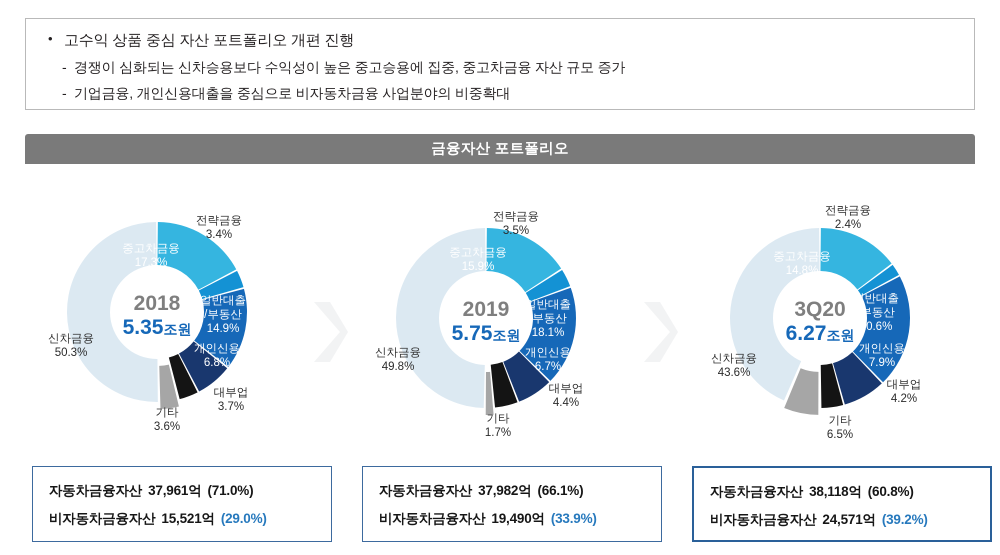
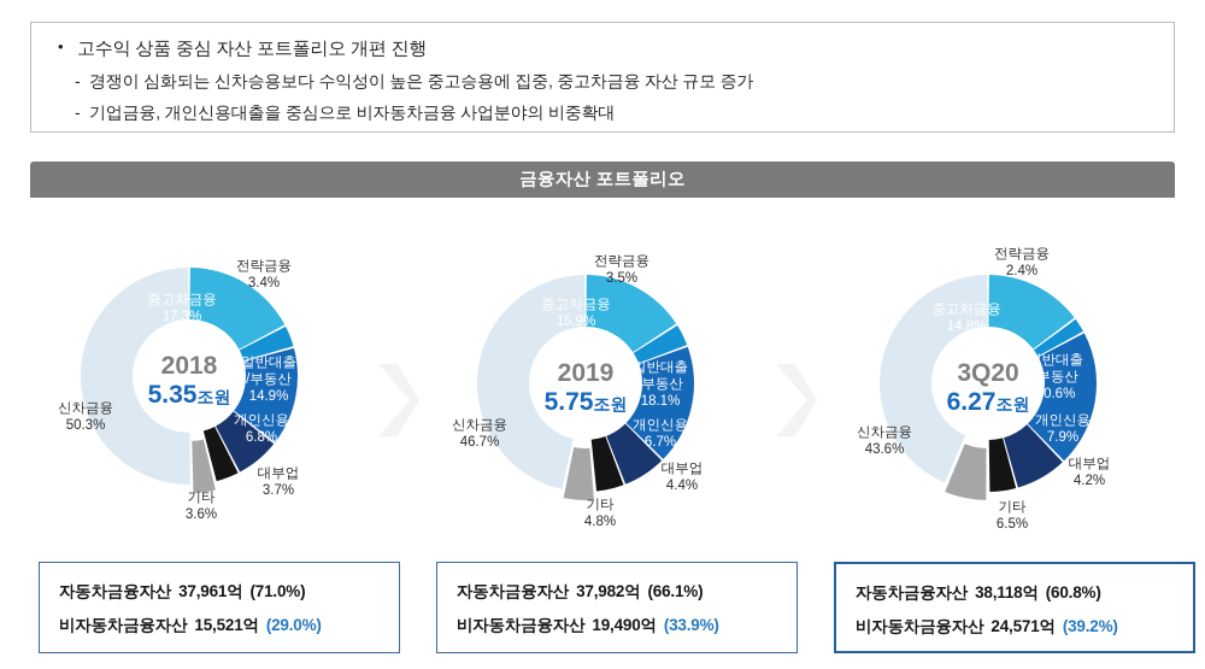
2019/기타: 1.7% -> 4.8%
2019/신차금융: 49.8% -> 46.7%
